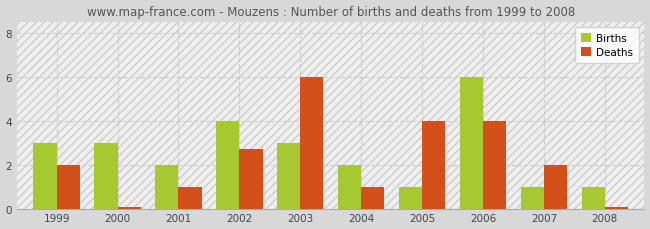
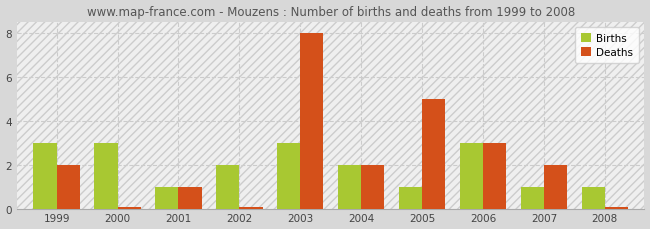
Births/2001: 2 -> 1
Births/2002: 4 -> 2
Deaths/2002: 2.70 -> 0.07
Deaths/2003: 6.00 -> 8.00
Deaths/2004: 1.00 -> 2.00
Deaths/2005: 4.00 -> 5.00
Births/2006: 6 -> 3
Deaths/2006: 4.00 -> 3.00
